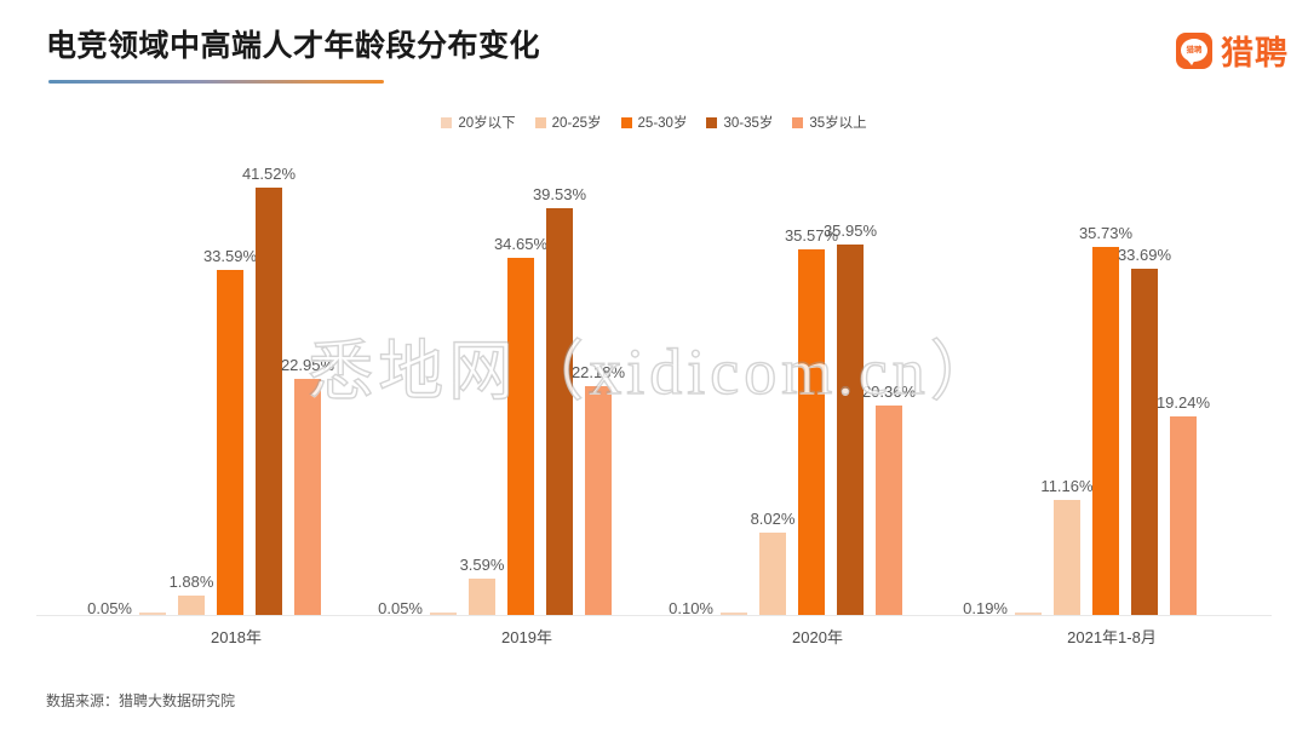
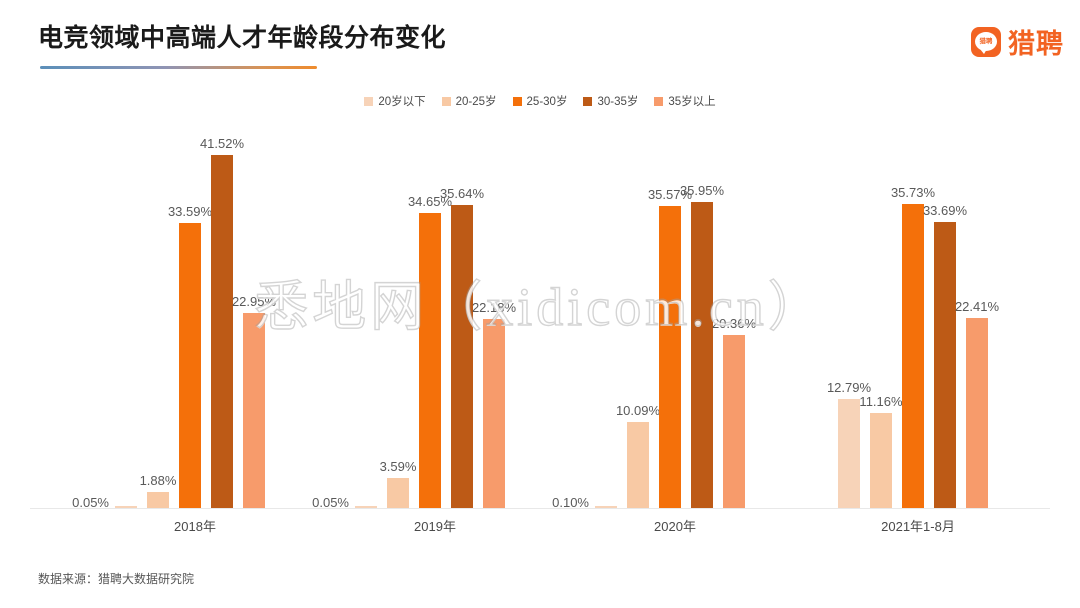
30-35岁/2019年: 39.53% -> 35.64%
20-25岁/2020年: 8.02% -> 10.09%
20岁以下/2021年1-8月: 0.19% -> 12.79%
35岁以上/2021年1-8月: 19.24% -> 22.41%
